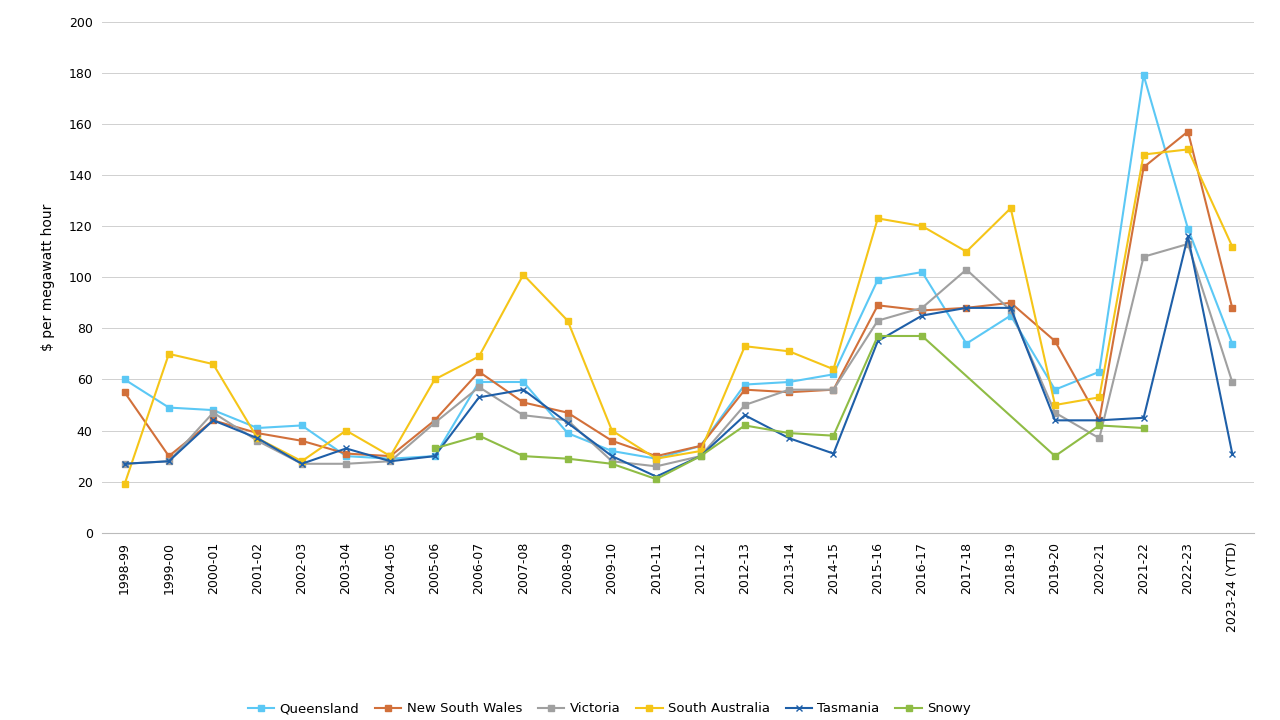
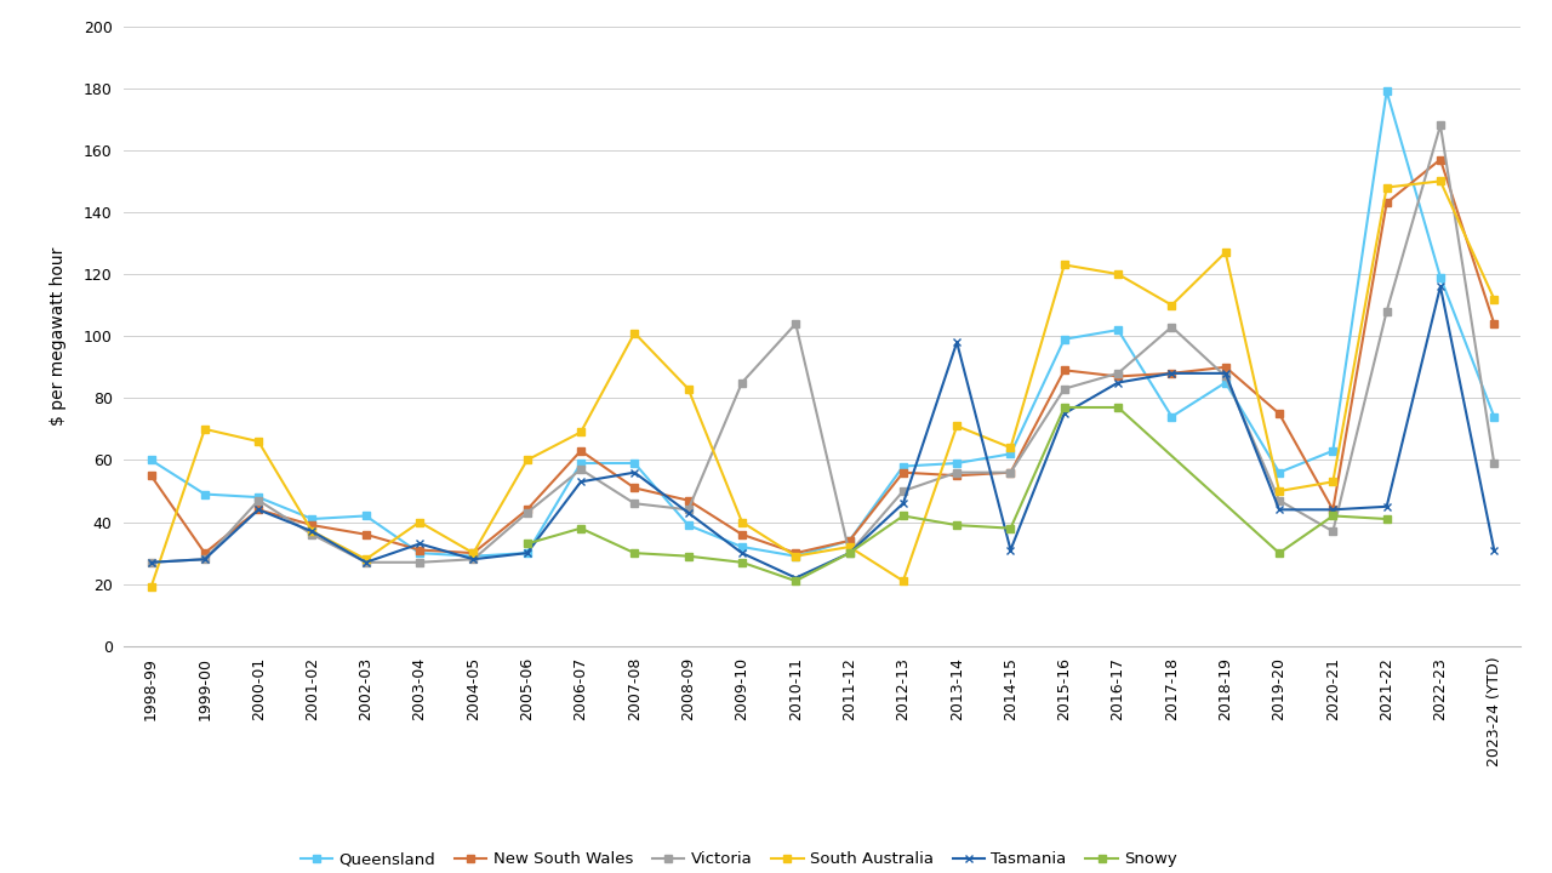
Victoria/2009-10: 28 -> 85
Victoria/2010-11: 26 -> 104
South Australia/2012-13: 73 -> 21
Tasmania/2013-14: 37 -> 98
Victoria/2022-23: 113 -> 168
New South Wales/2023-24 (YTD): 88 -> 104
